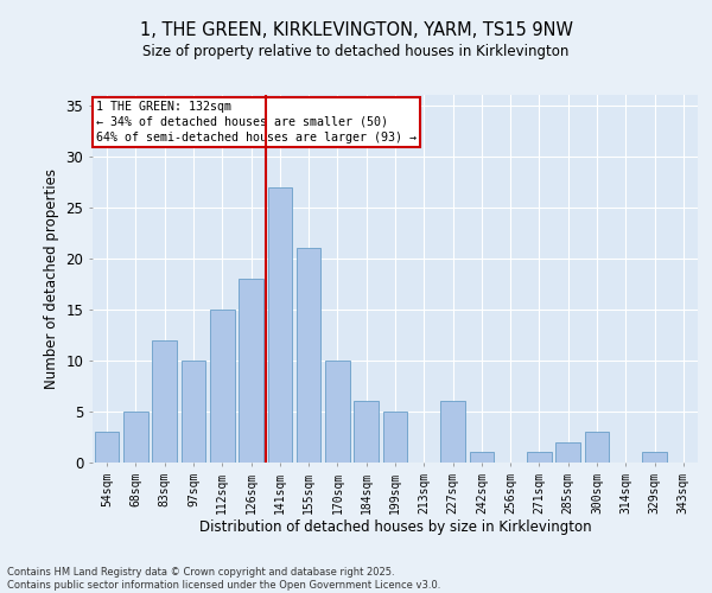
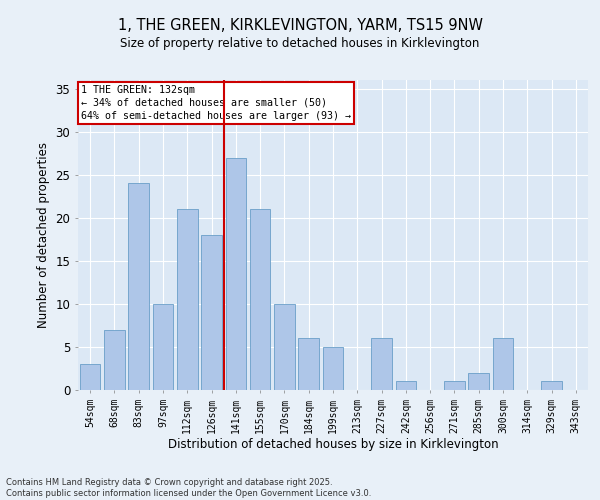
68sqm: 5 -> 7
83sqm: 12 -> 24
112sqm: 15 -> 21
300sqm: 3 -> 6
